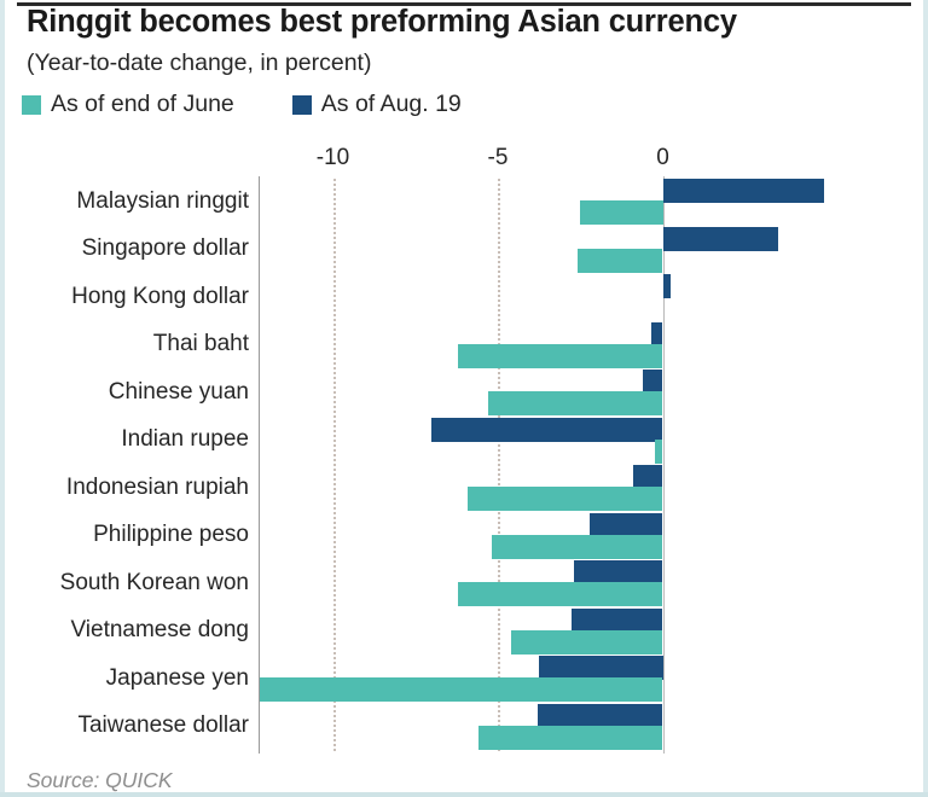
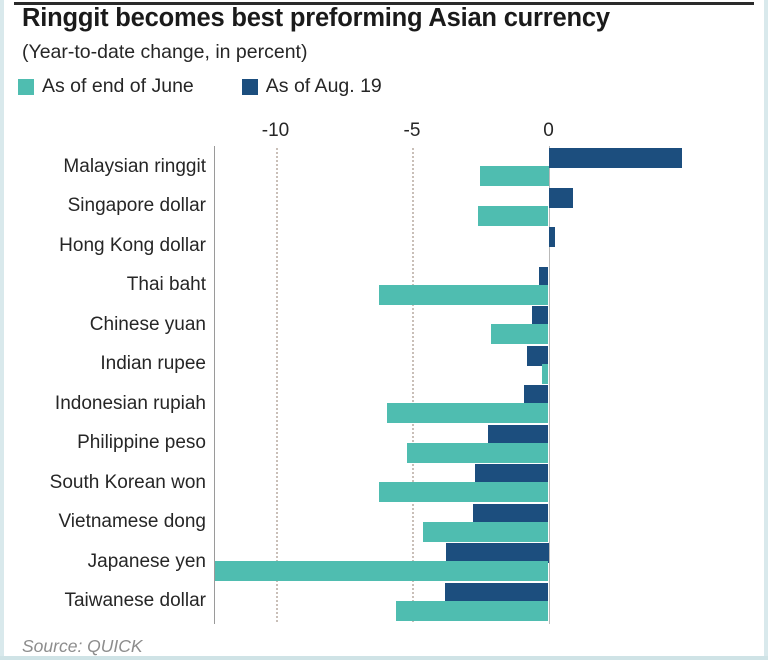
As of Aug. 19/Singapore dollar: 3.5 -> 0.9
As of end of June/Chinese yuan: -5.3 -> -2.1
As of Aug. 19/Indian rupee: -7.0 -> -0.8
